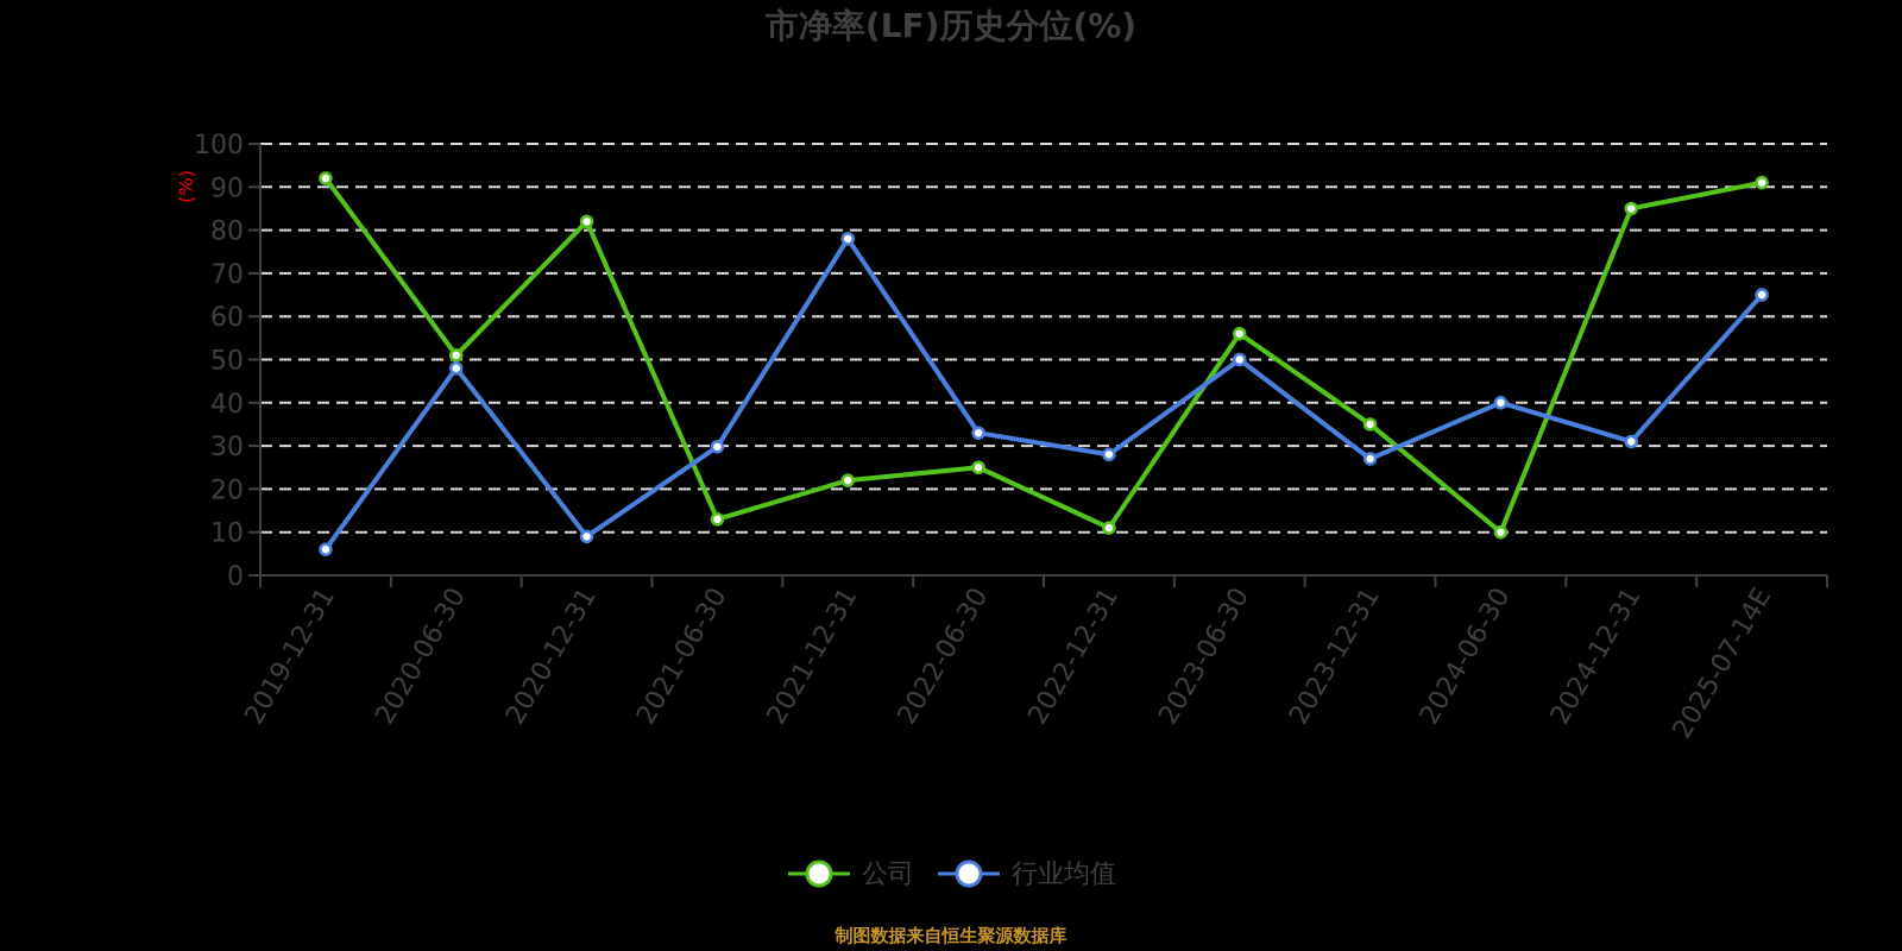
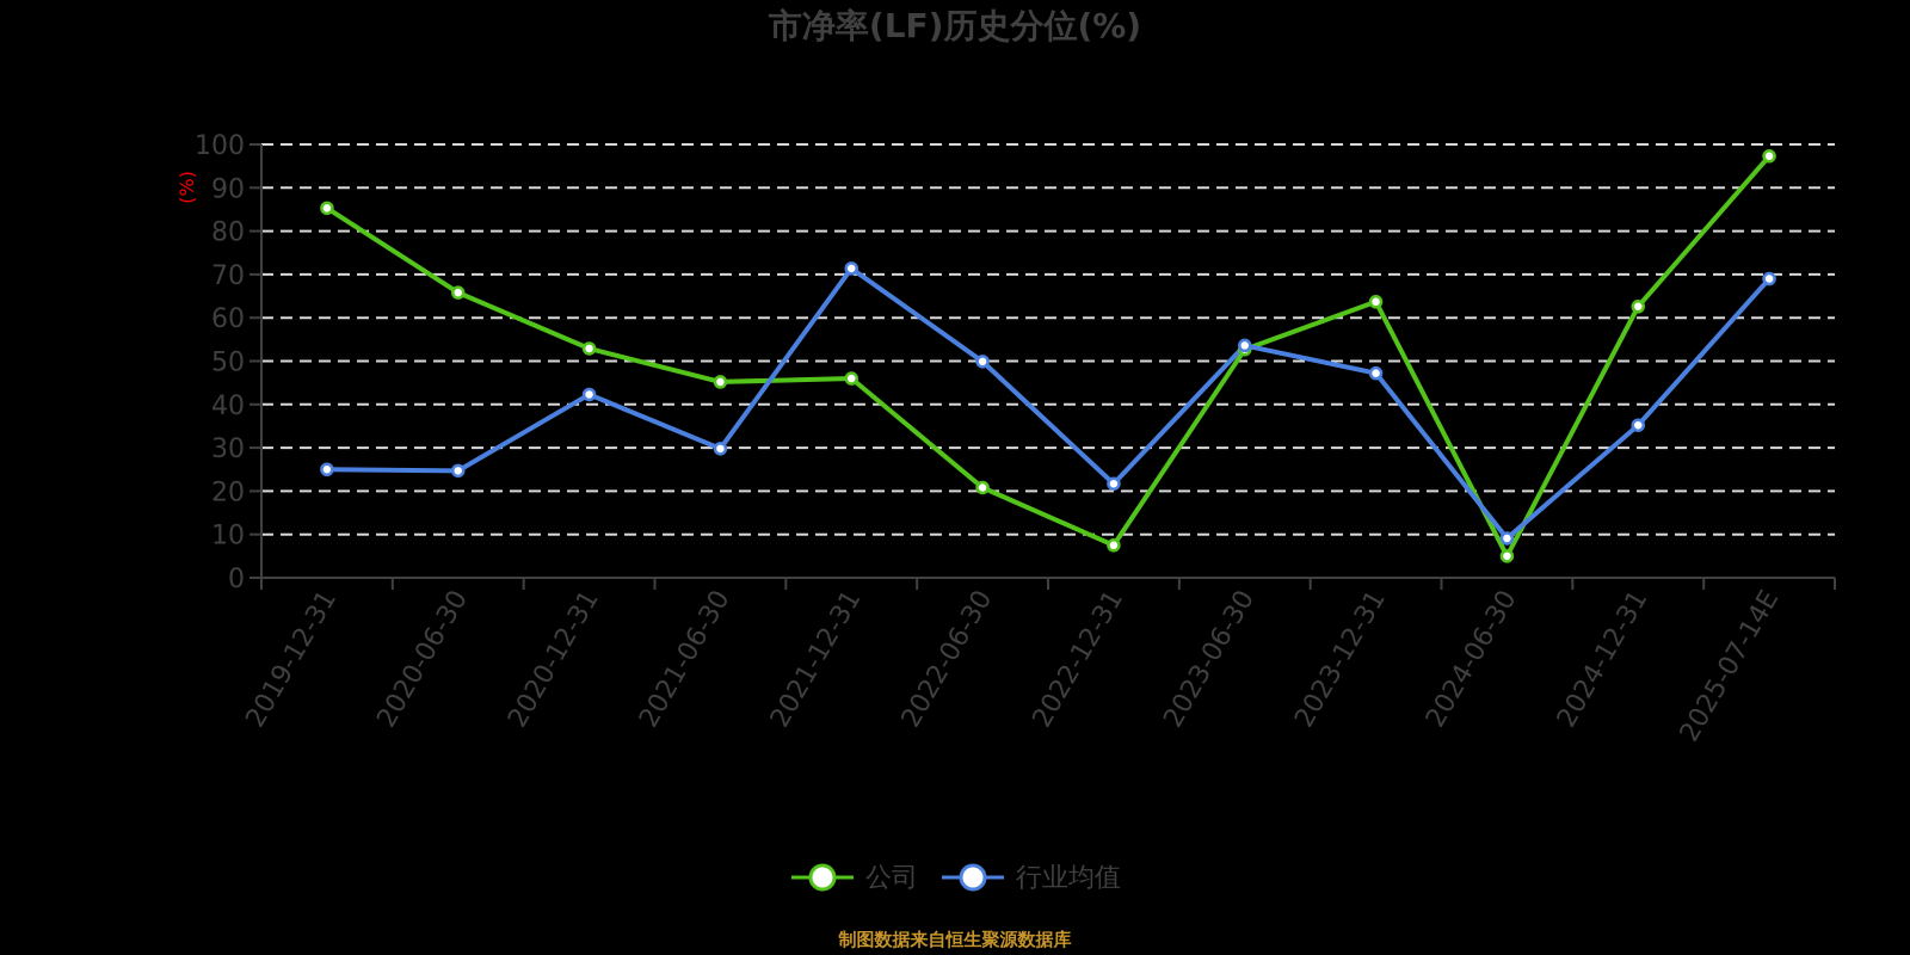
公司/2019-12-31: 92 -> 85
行业均值/2019-12-31: 6 -> 25
公司/2020-06-30: 51 -> 66
行业均值/2020-06-30: 48 -> 25
公司/2020-12-31: 82 -> 53
行业均值/2020-12-31: 9 -> 42
公司/2021-06-30: 13 -> 45
公司/2021-12-31: 22 -> 46
行业均值/2021-12-31: 78 -> 71
公司/2022-06-30: 25 -> 21
行业均值/2022-06-30: 33 -> 50
公司/2022-12-31: 11 -> 8
行业均值/2022-12-31: 28 -> 22
公司/2023-06-30: 56 -> 53
行业均值/2023-06-30: 50 -> 54
公司/2023-12-31: 35 -> 64
行业均值/2023-12-31: 27 -> 47
公司/2024-06-30: 10 -> 5
行业均值/2024-06-30: 40 -> 9
公司/2024-12-31: 85 -> 63
行业均值/2024-12-31: 31 -> 35
公司/2025-07-14E: 91 -> 97
行业均值/2025-07-14E: 65 -> 69
